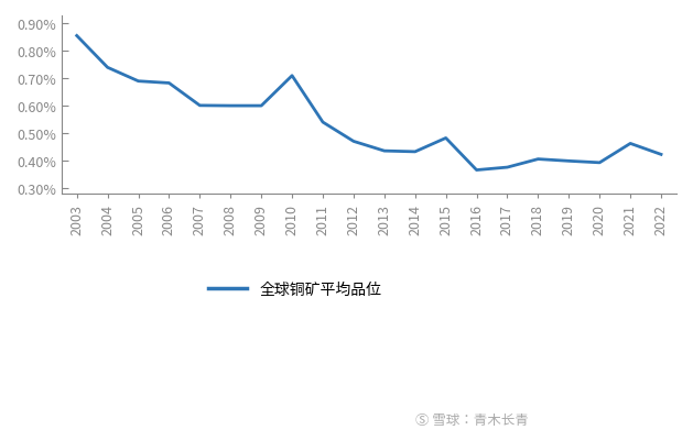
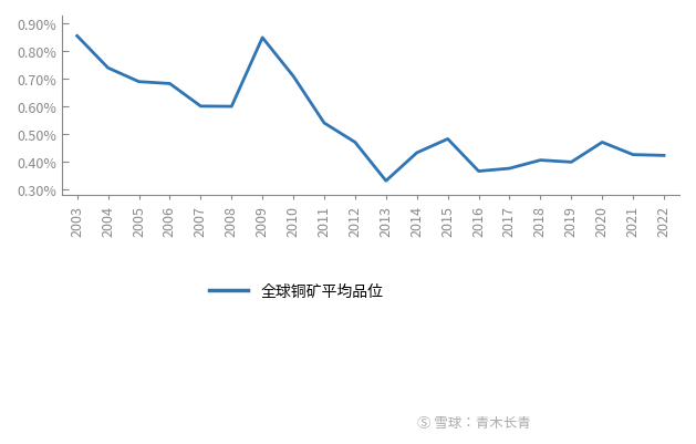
2009: 0.600% -> 0.850%
2013: 0.435% -> 0.330%
2020: 0.392% -> 0.470%
2021: 0.462% -> 0.425%
